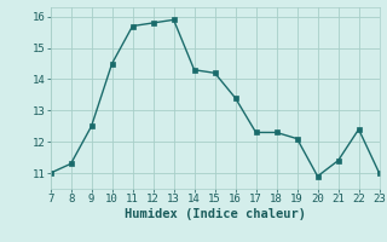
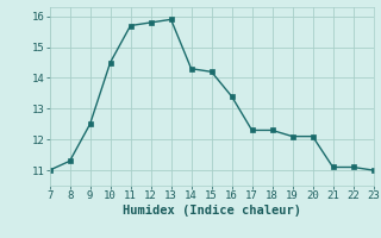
20: 10.9 -> 12.1
21: 11.4 -> 11.1
22: 12.4 -> 11.1
